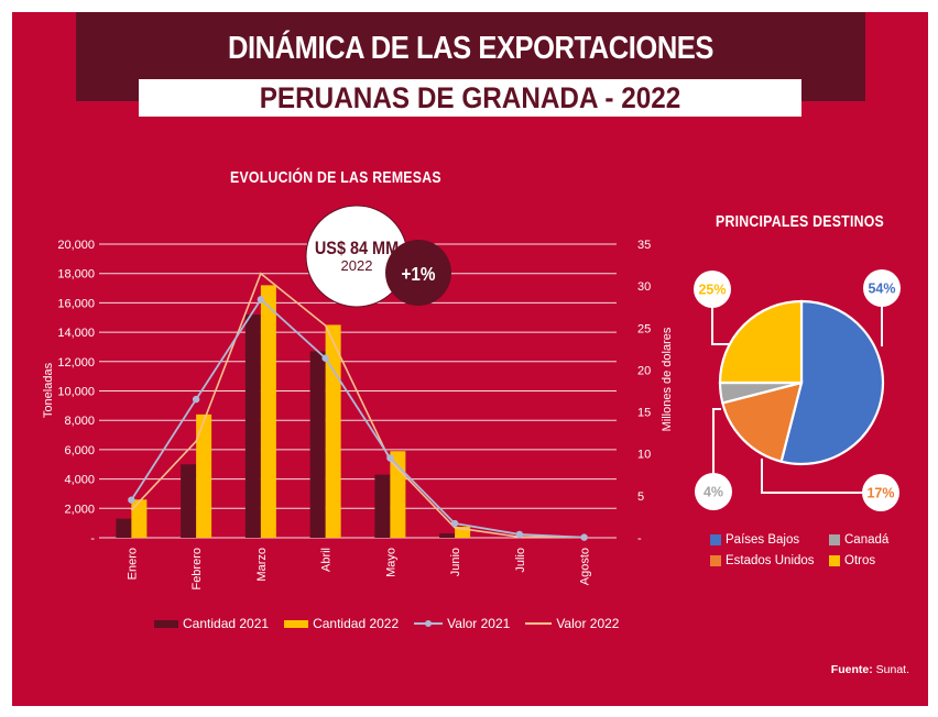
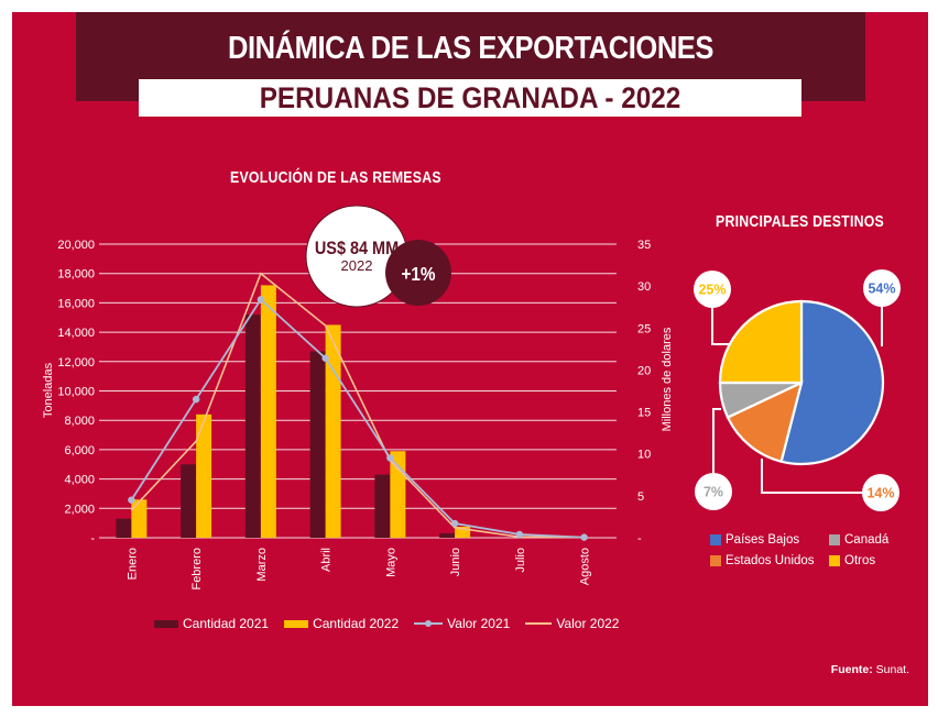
PRINCIPALES DESTINOS/Estados Unidos: 17% -> 14%
PRINCIPALES DESTINOS/Canadá: 4% -> 7%
